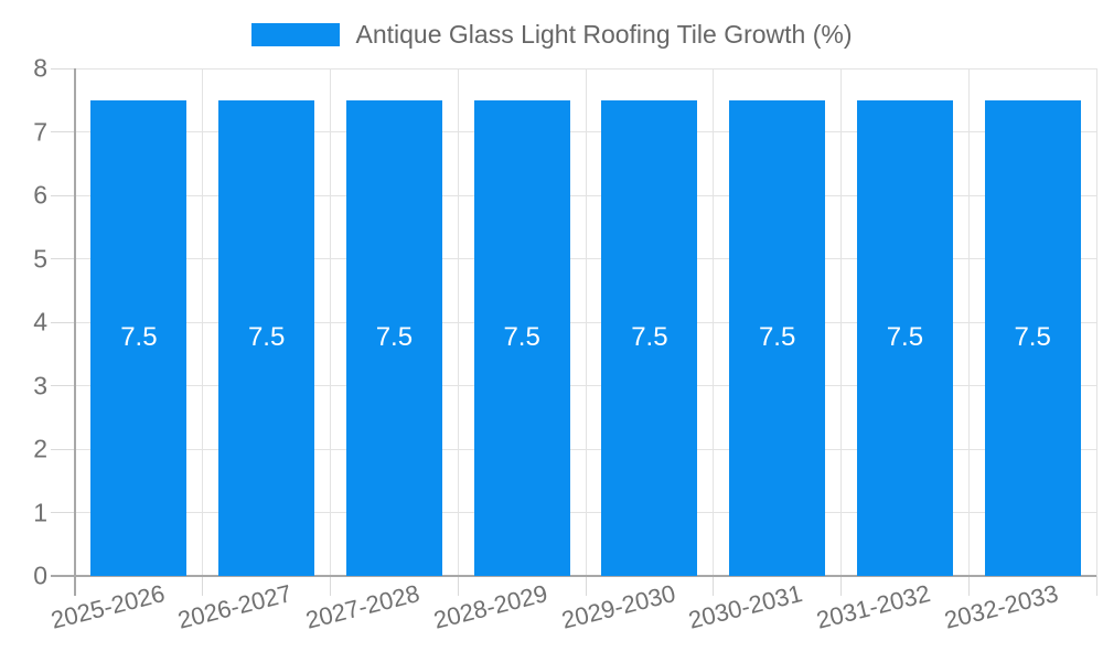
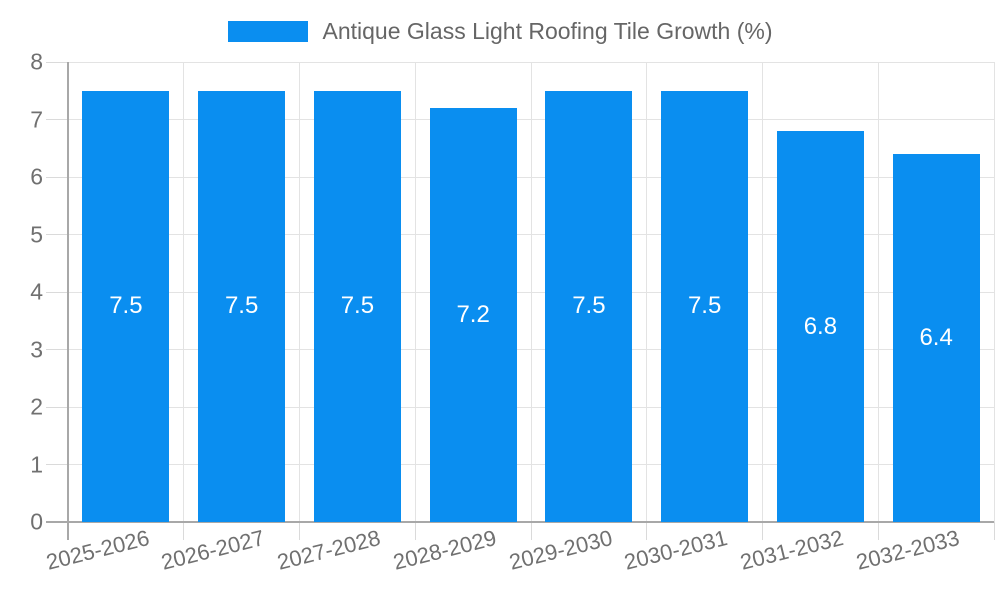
2028-2029: 7.5 -> 7.2
2031-2032: 7.5 -> 6.8
2032-2033: 7.5 -> 6.4
